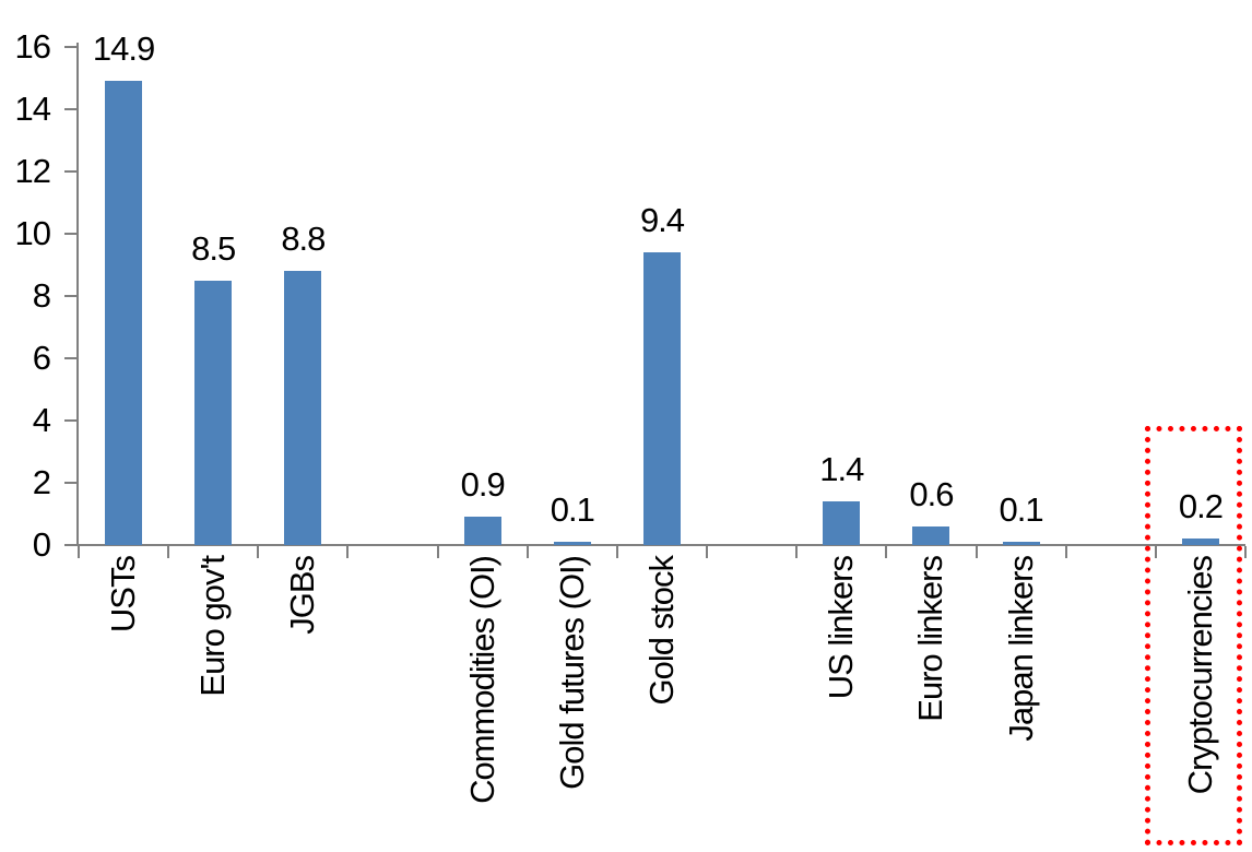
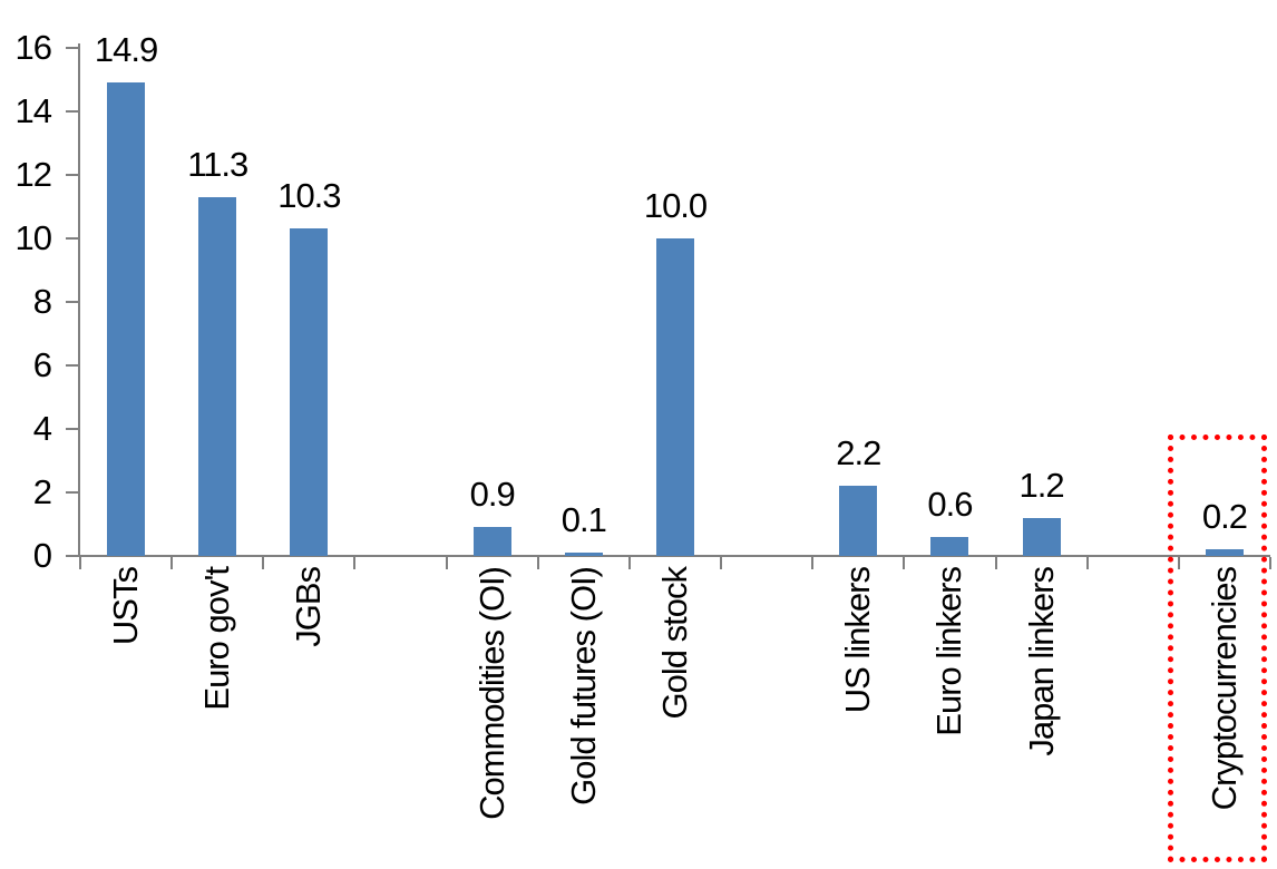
Euro gov't: 8.5 -> 11.3
JGBs: 8.8 -> 10.3
Gold stock: 9.4 -> 10.0
US linkers: 1.4 -> 2.2
Japan linkers: 0.1 -> 1.2
